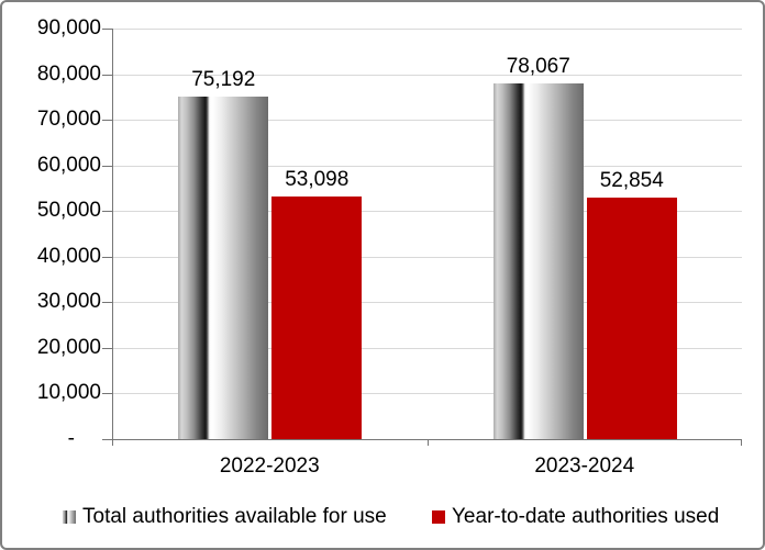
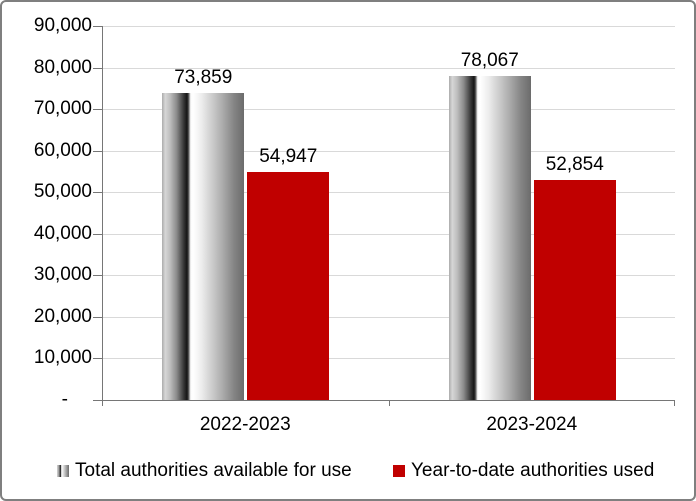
Total authorities available for use/2022-2023: 75,192 -> 73,859
Year-to-date authorities used/2022-2023: 53,098 -> 54,947
